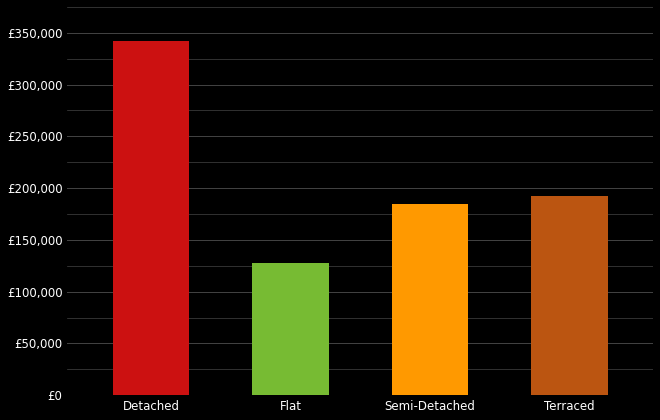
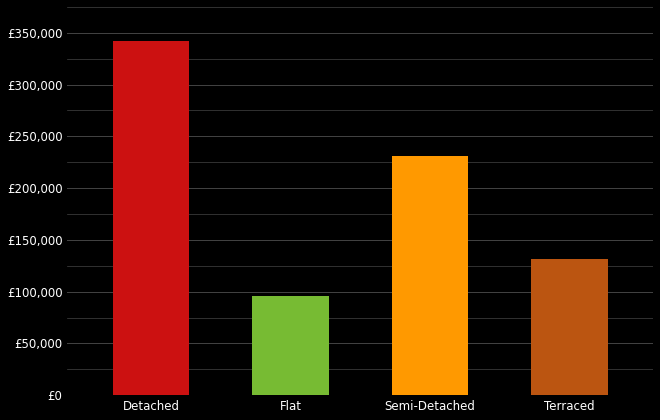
Flat: £128,000 -> £96,000
Semi-Detached: £185,000 -> £231,000
Terraced: £192,000 -> £132,000
